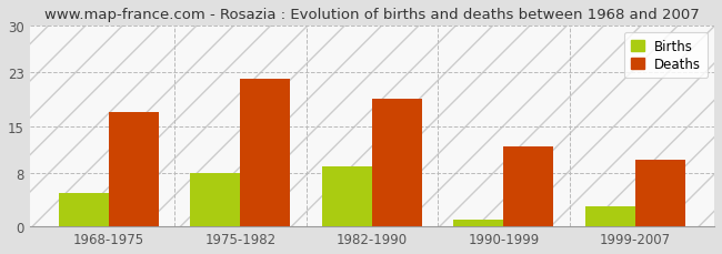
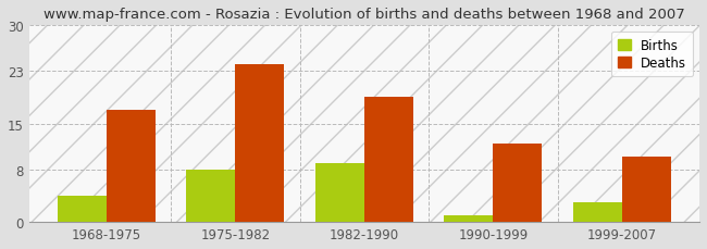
Births/1968-1975: 5 -> 4
Deaths/1975-1982: 22 -> 24
